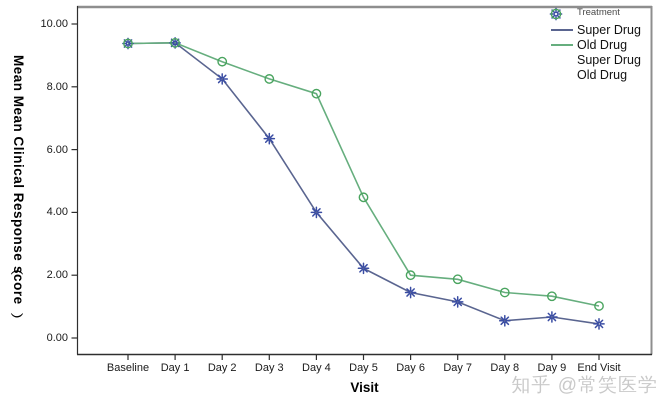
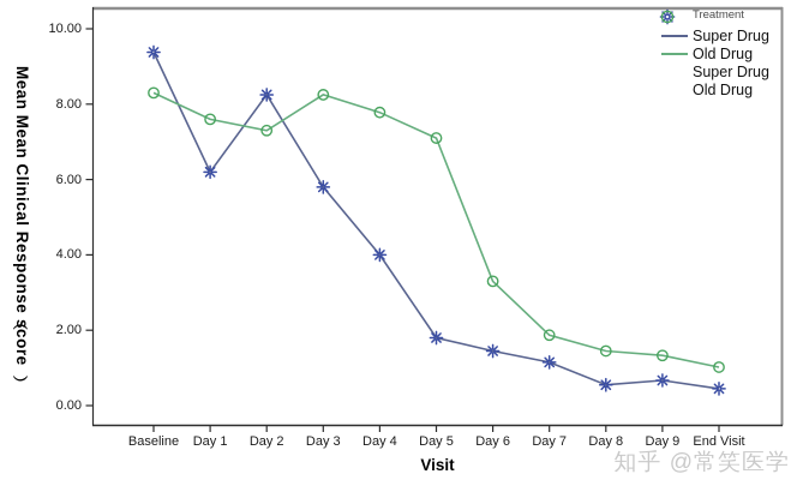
Old Drug/Baseline: 9.4 -> 8.3
Super Drug/Day 1: 9.4 -> 6.2
Old Drug/Day 1: 9.4 -> 7.6
Old Drug/Day 2: 8.8 -> 7.3
Super Drug/Day 3: 6.3 -> 5.8
Super Drug/Day 5: 2.2 -> 1.8
Old Drug/Day 5: 4.5 -> 7.1
Old Drug/Day 6: 2.0 -> 3.3
